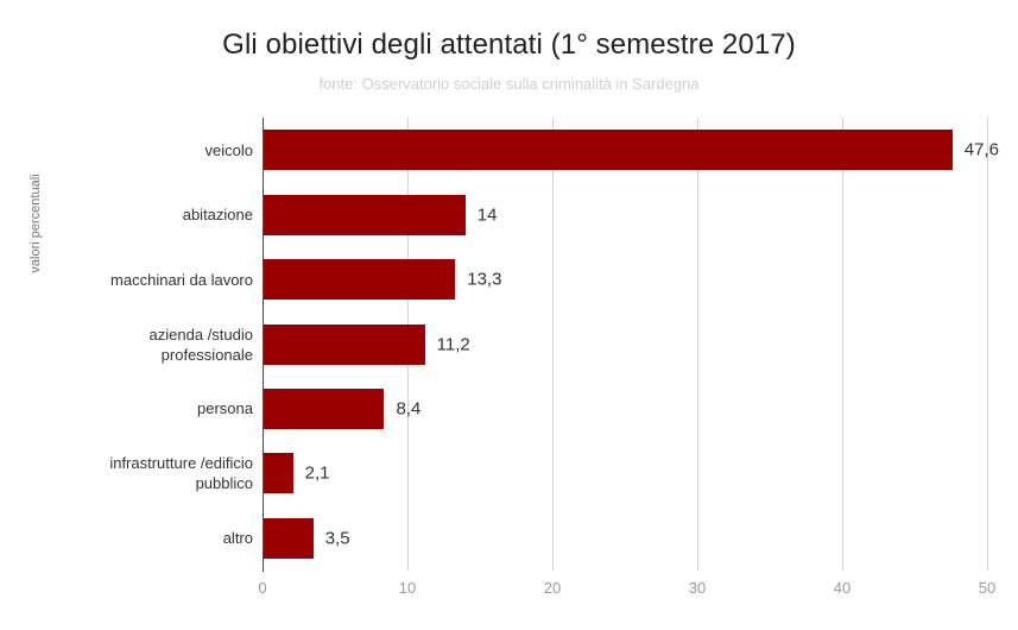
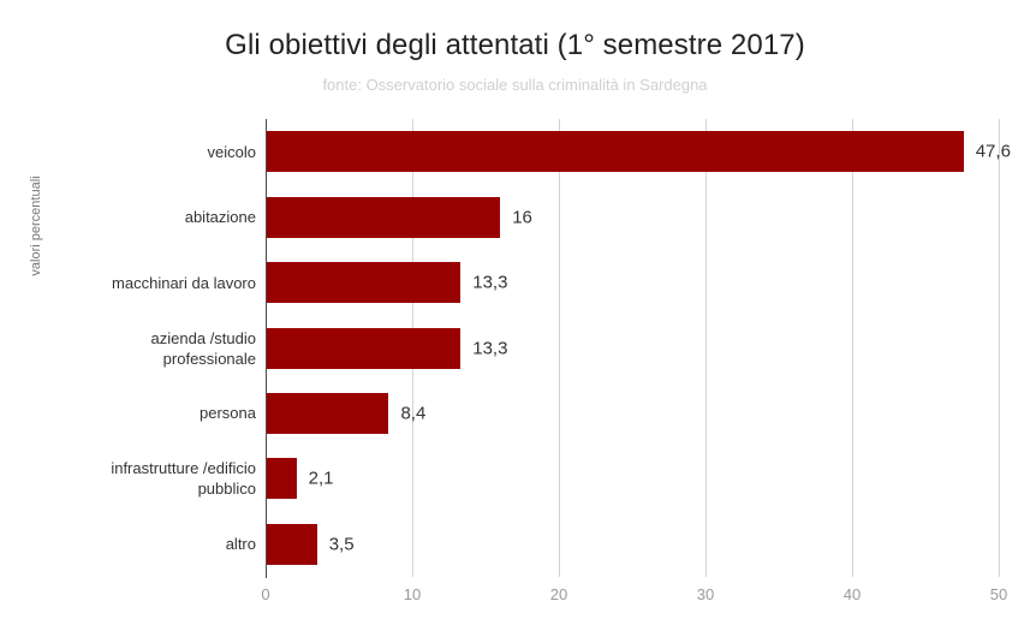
abitazione: 14 -> 16
azienda /studio professionale: 11,2 -> 13,3
